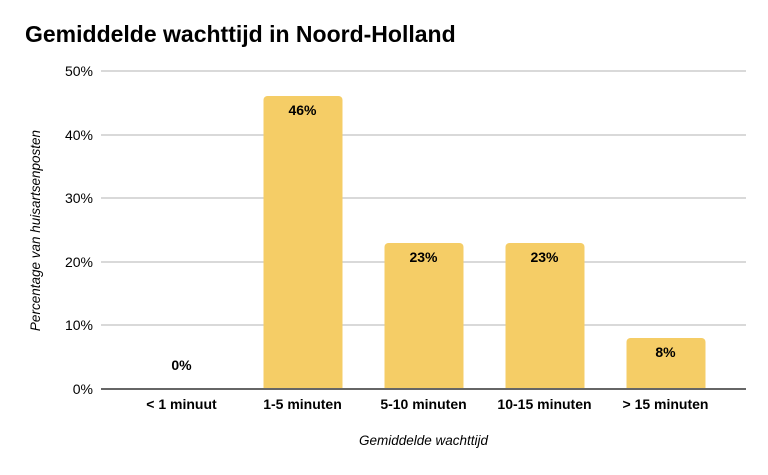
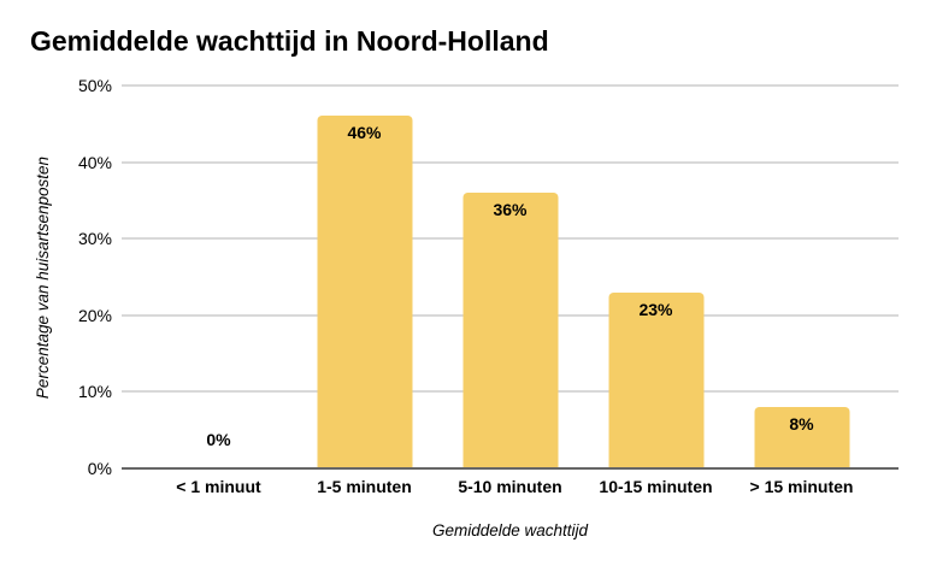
5-10 minuten: 23% -> 36%
